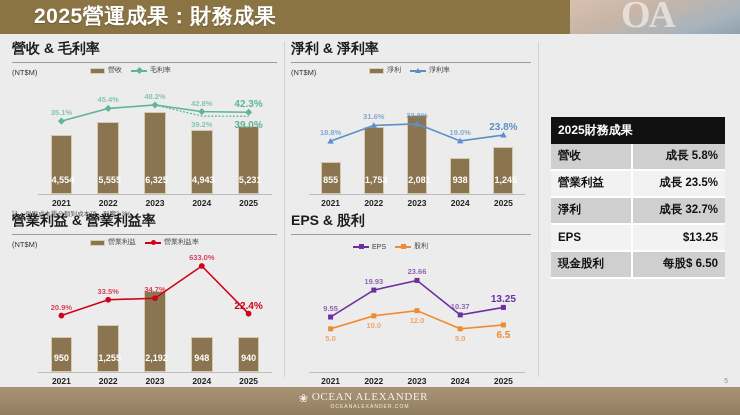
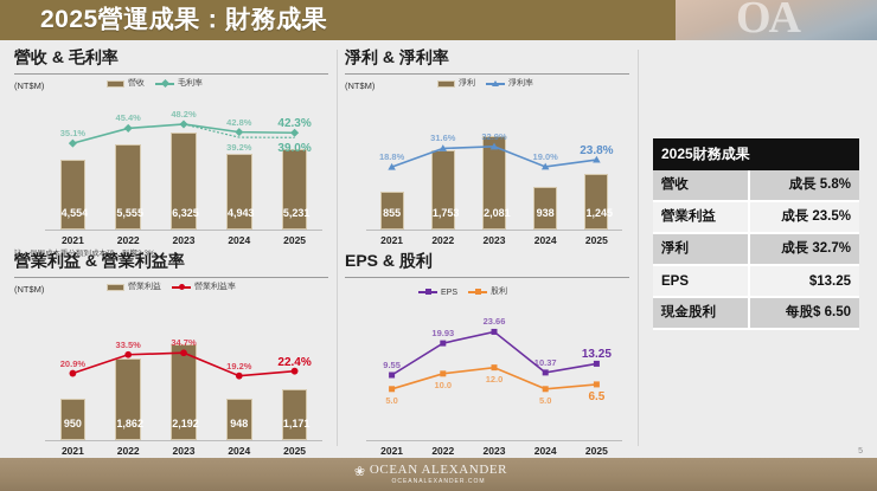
營業利益 & 營業利益率/營業利益/2022: 1,255 -> 1,862
營業利益 & 營業利益率/營業利益率/2024: 633.0% -> 19.2%
營業利益 & 營業利益率/營業利益/2025: 940 -> 1,171
